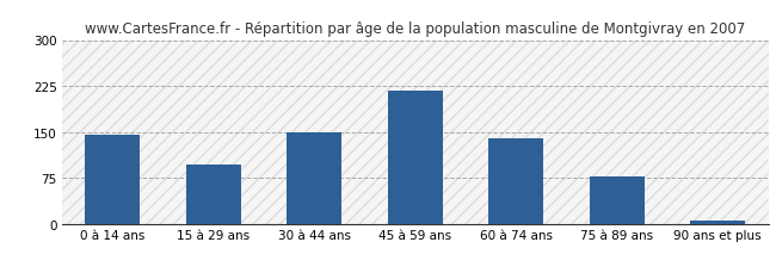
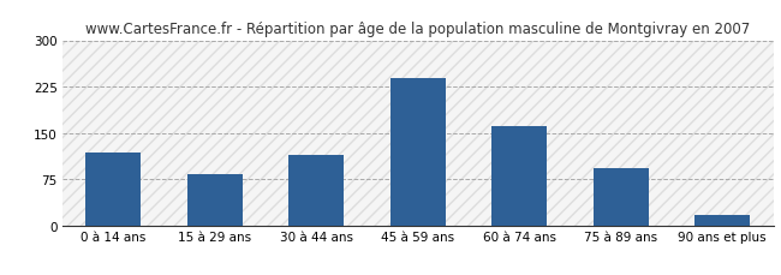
0 à 14 ans: 146 -> 118
15 à 29 ans: 97 -> 82
30 à 44 ans: 150 -> 114
45 à 59 ans: 218 -> 238
60 à 74 ans: 140 -> 160
75 à 89 ans: 78 -> 92
90 ans et plus: 5 -> 16
